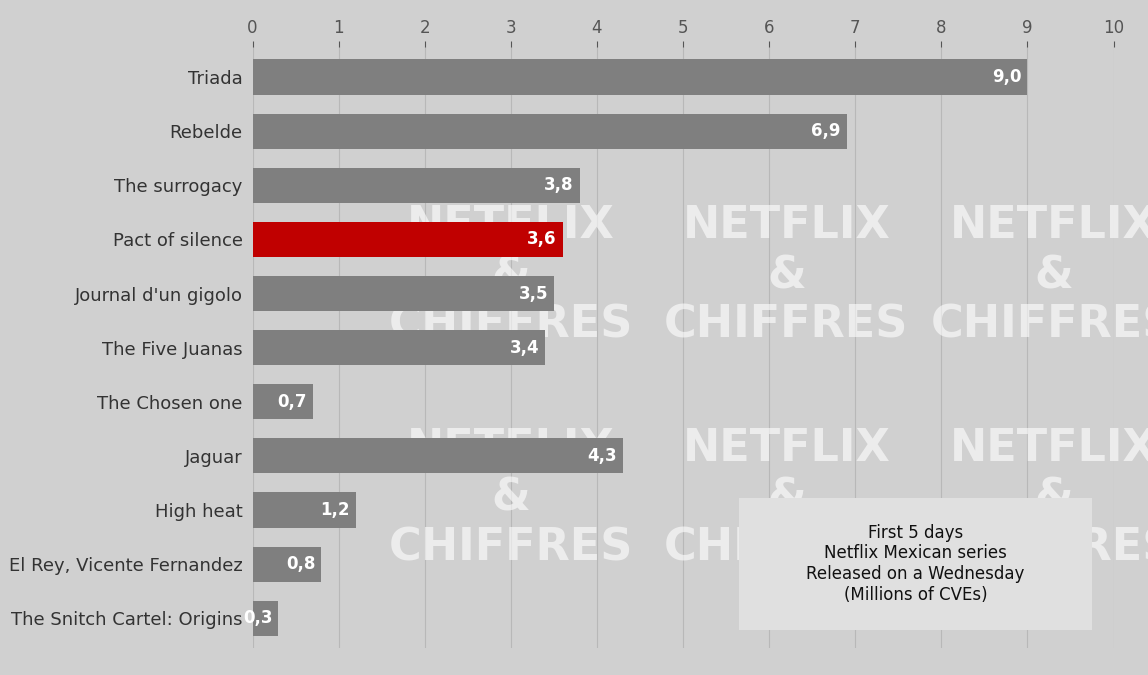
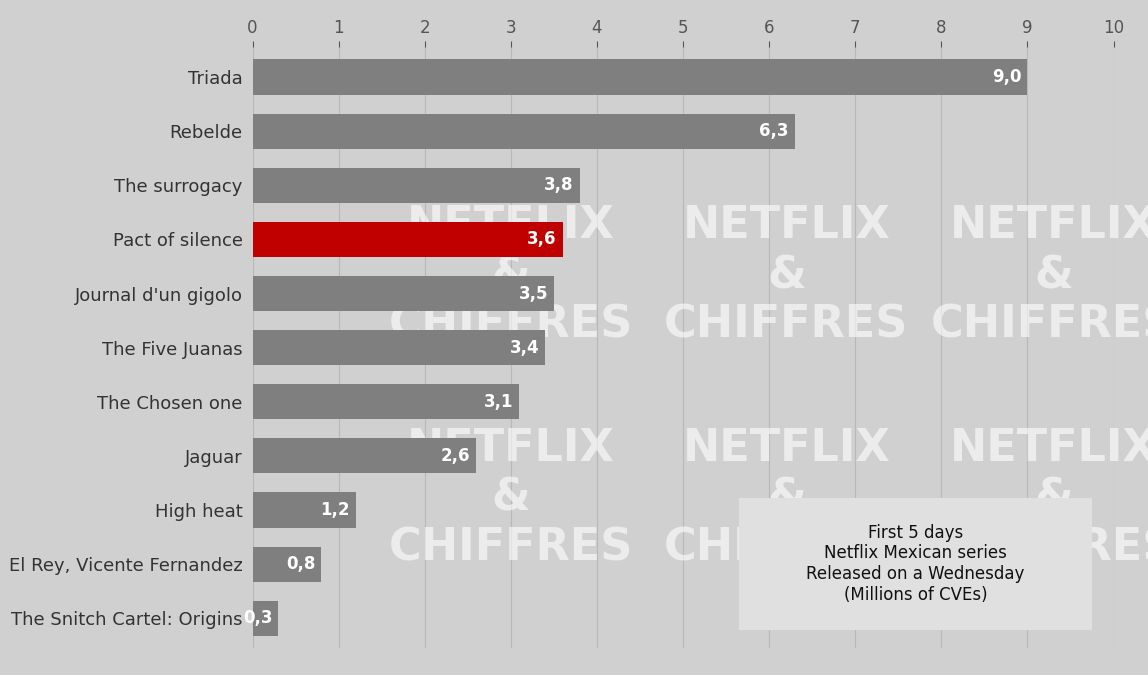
Rebelde: 6,9 -> 6,3
The Chosen one: 0,7 -> 3,1
Jaguar: 4.3 -> 2.6
